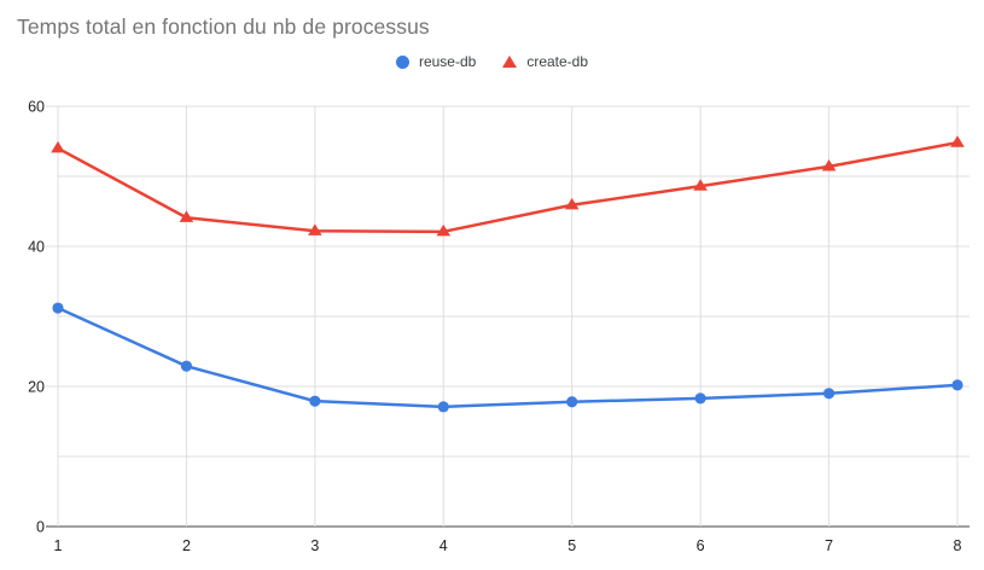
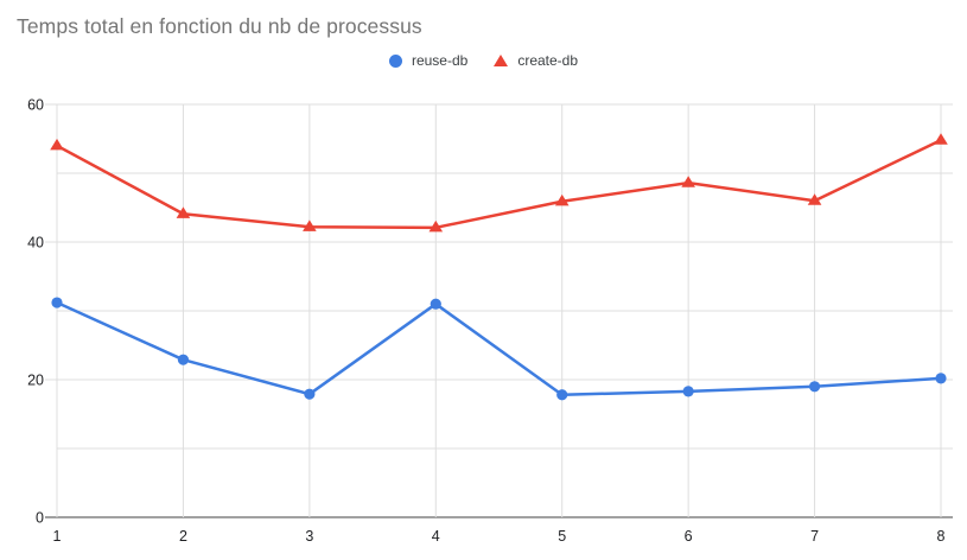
reuse-db/4: 17 -> 31
create-db/7: 51 -> 46
